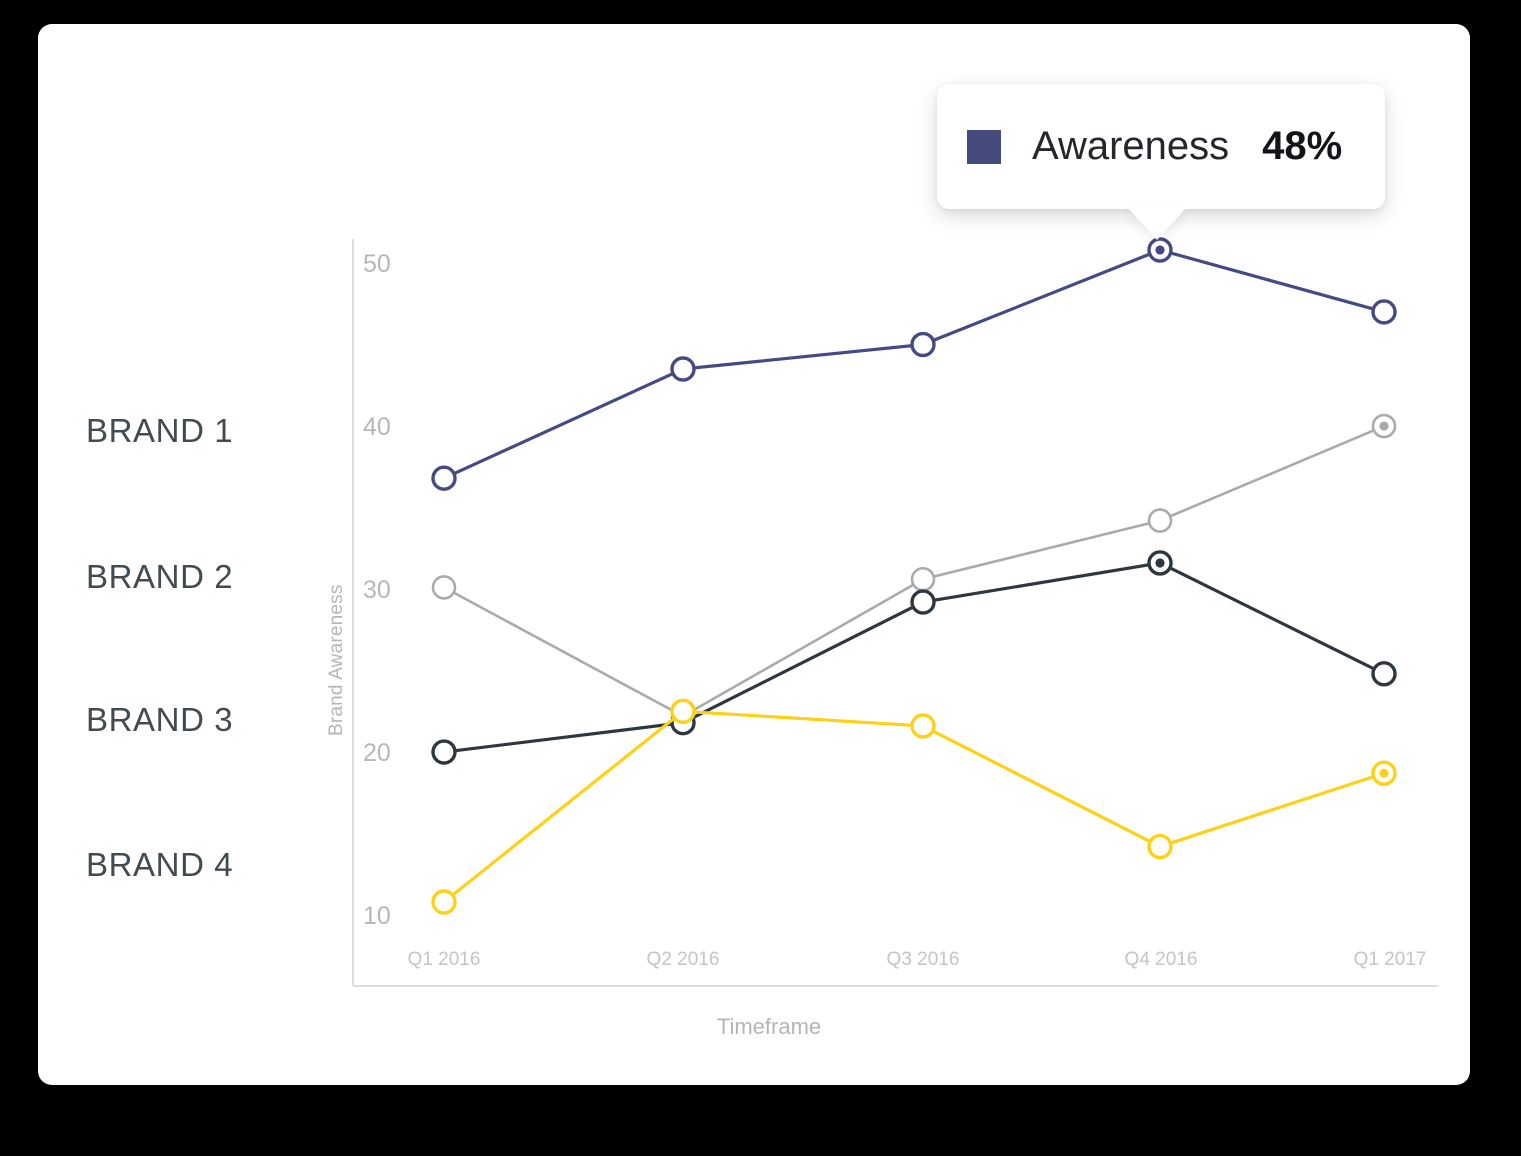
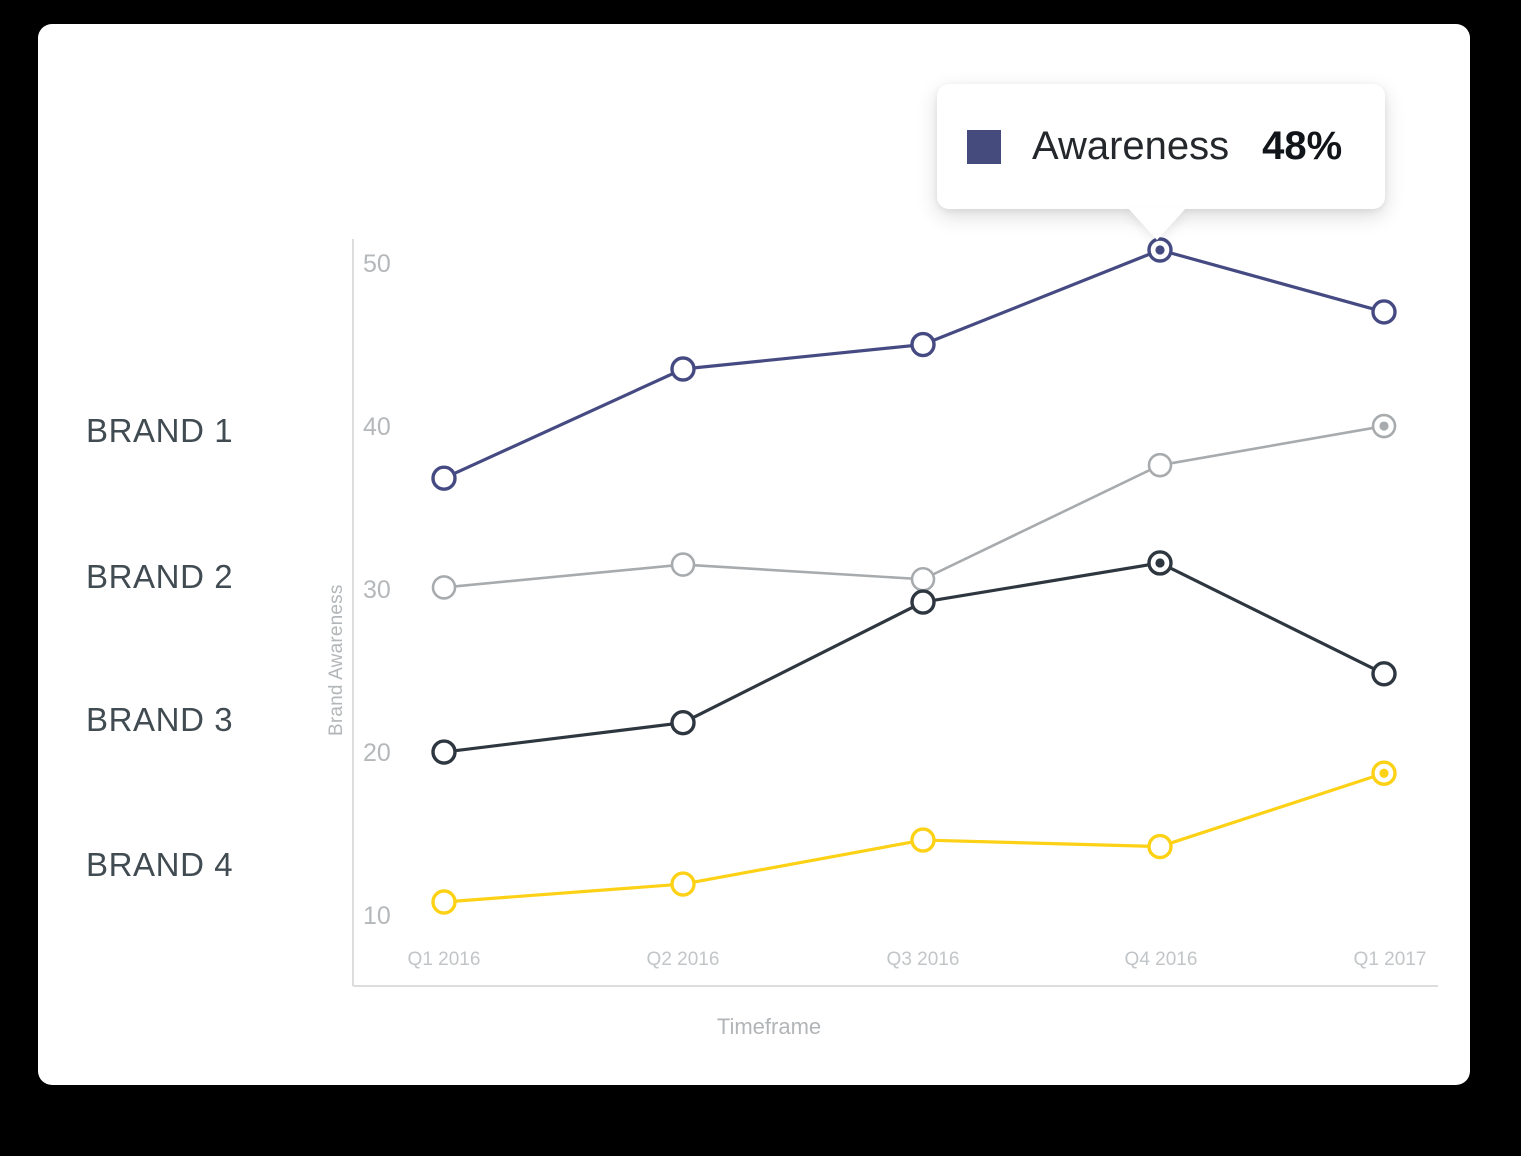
BRAND 2/Q2 2016: 21.4 -> 30.7
BRAND 4/Q2 2016: 21.7 -> 11.1
BRAND 4/Q3 2016: 20.8 -> 13.8
BRAND 2/Q4 2016: 33.4 -> 36.8
